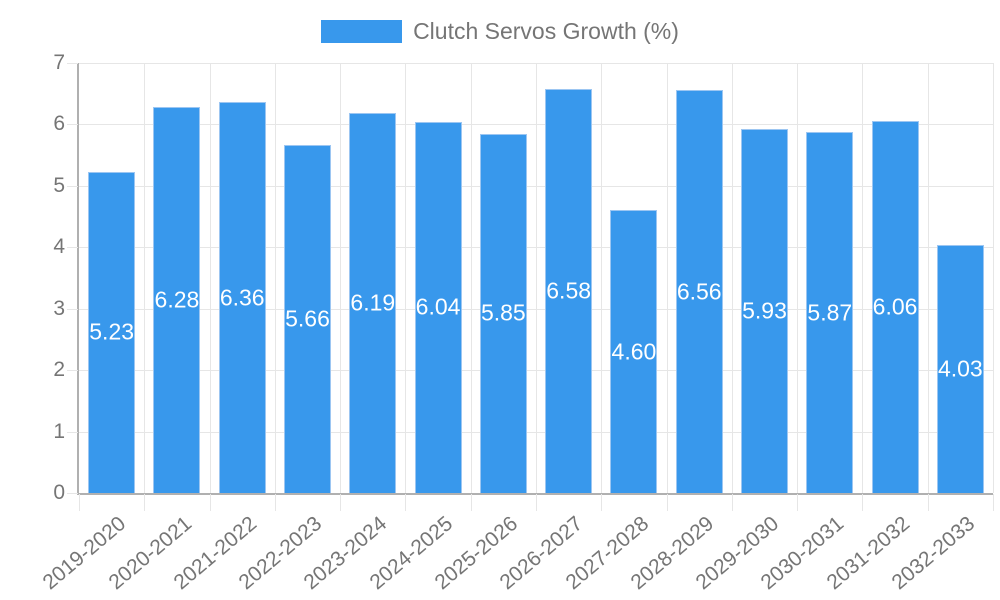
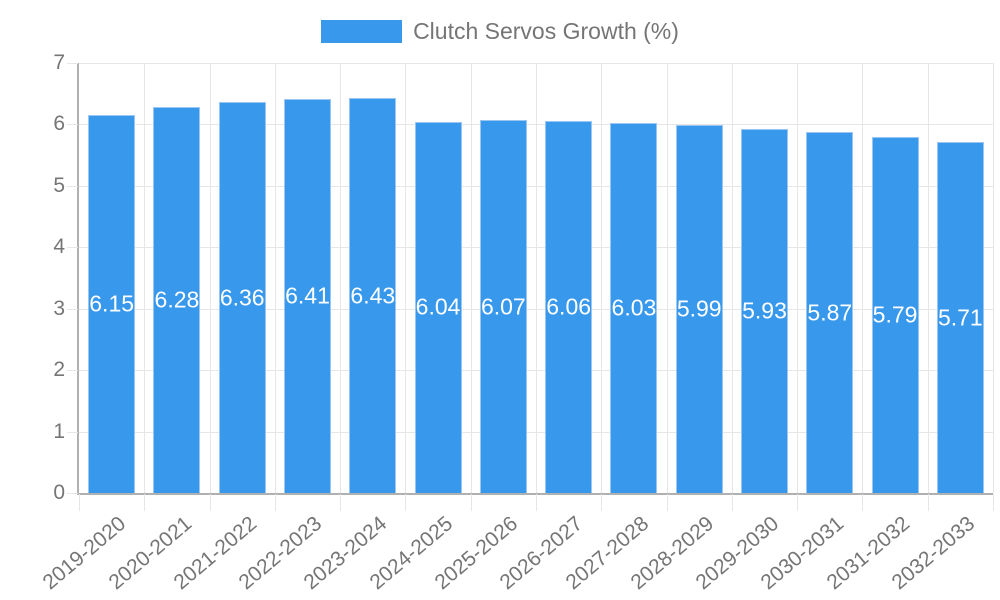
2019-2020: 5.23 -> 6.15
2022-2023: 5.66 -> 6.41
2023-2024: 6.19 -> 6.43
2025-2026: 5.85 -> 6.07
2026-2027: 6.58 -> 6.06
2027-2028: 4.60 -> 6.03
2028-2029: 6.56 -> 5.99
2031-2032: 6.06 -> 5.79
2032-2033: 4.03 -> 5.71
